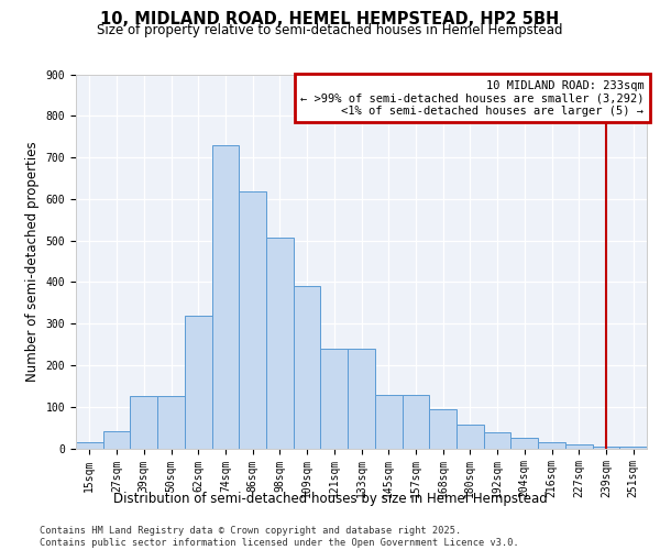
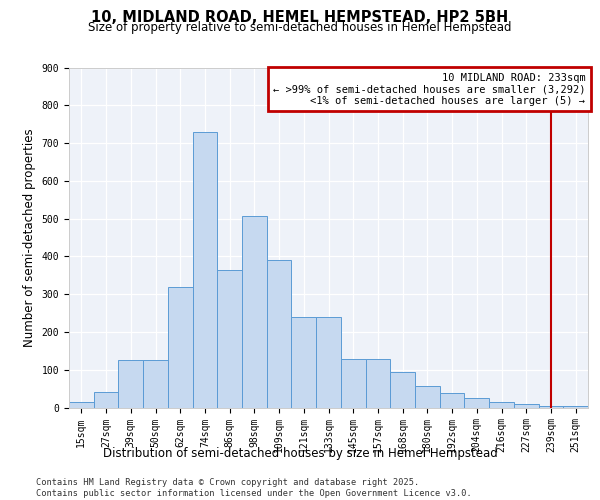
86sqm: 618 -> 365
